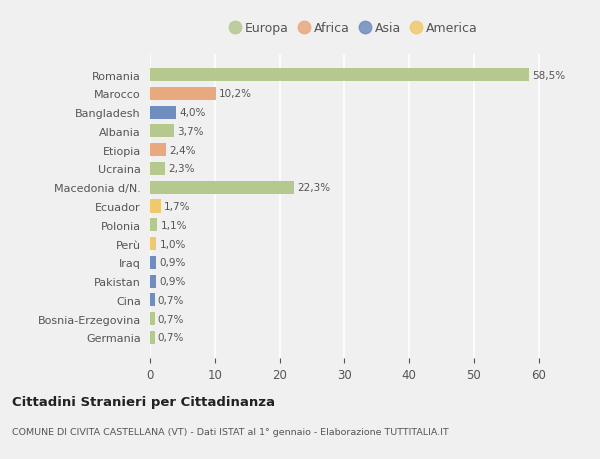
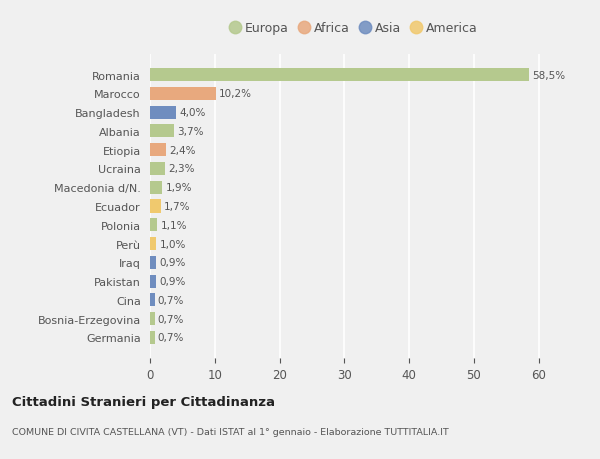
Macedonia d/N.: 22,3% -> 1,9%
